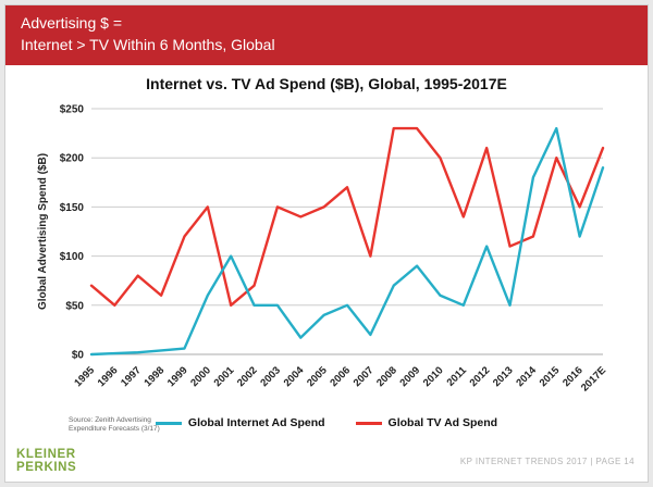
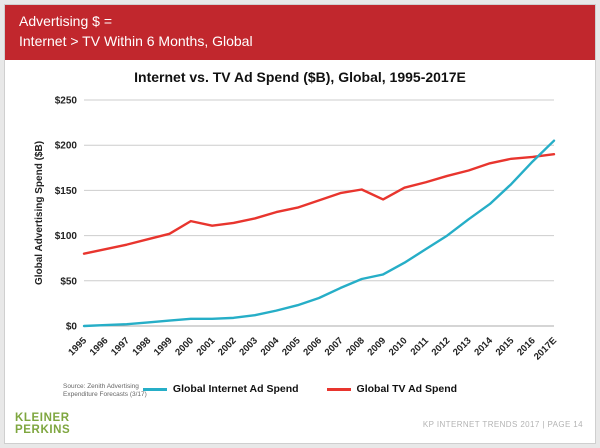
Global TV Ad Spend/1995: $70 -> $80
Global TV Ad Spend/1996: $50 -> $80
Global TV Ad Spend/1997: $80 -> $90
Global TV Ad Spend/1998: $60 -> $100
Global TV Ad Spend/1999: $120 -> $100
Global Internet Ad Spend/2000: $60 -> $10
Global TV Ad Spend/2000: $150 -> $120
Global Internet Ad Spend/2001: $100 -> $10
Global TV Ad Spend/2001: $50 -> $110
Global Internet Ad Spend/2002: $50 -> $10
Global TV Ad Spend/2002: $70 -> $110
Global Internet Ad Spend/2003: $50 -> $10
Global TV Ad Spend/2003: $150 -> $120
Global TV Ad Spend/2004: $140 -> $130
Global Internet Ad Spend/2005: $40 -> $20
Global TV Ad Spend/2005: $150 -> $130
Global Internet Ad Spend/2006: $50 -> $30
Global TV Ad Spend/2006: $170 -> $140
Global Internet Ad Spend/2007: $20 -> $40
Global TV Ad Spend/2007: $100 -> $150
Global Internet Ad Spend/2008: $70 -> $50
Global TV Ad Spend/2008: $230 -> $150
Global Internet Ad Spend/2009: $90 -> $60
Global TV Ad Spend/2009: $230 -> $140
Global Internet Ad Spend/2010: $60 -> $70
Global TV Ad Spend/2010: $200 -> $150
Global Internet Ad Spend/2011: $50 -> $80
Global TV Ad Spend/2011: $140 -> $160
Global Internet Ad Spend/2012: $110 -> $100
Global TV Ad Spend/2012: $210 -> $170
Global Internet Ad Spend/2013: $50 -> $120
Global TV Ad Spend/2013: $110 -> $170
Global Internet Ad Spend/2014: $180 -> $140
Global TV Ad Spend/2014: $120 -> $180
Global Internet Ad Spend/2015: $230 -> $160
Global TV Ad Spend/2015: $200 -> $180
Global Internet Ad Spend/2016: $120 -> $180
Global TV Ad Spend/2016: $150 -> $190
Global Internet Ad Spend/2017E: $190 -> $200
Global TV Ad Spend/2017E: $210 -> $190
